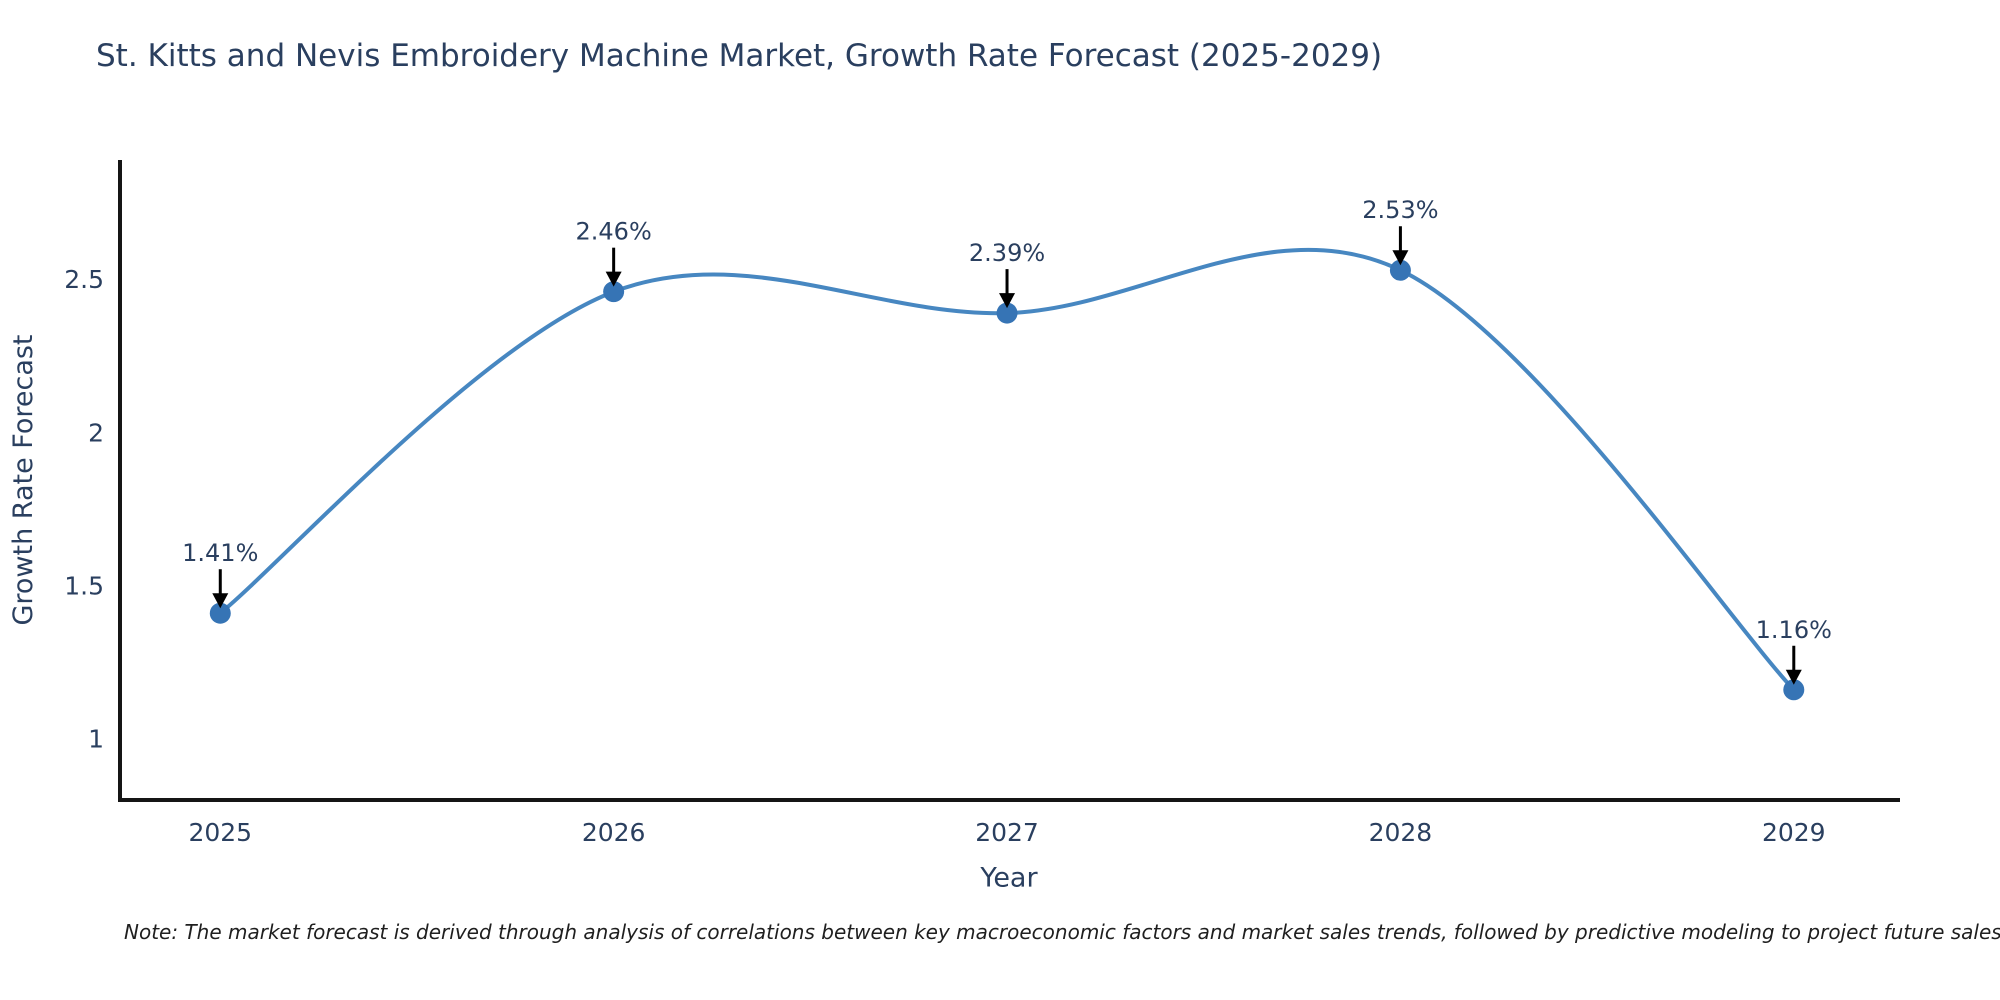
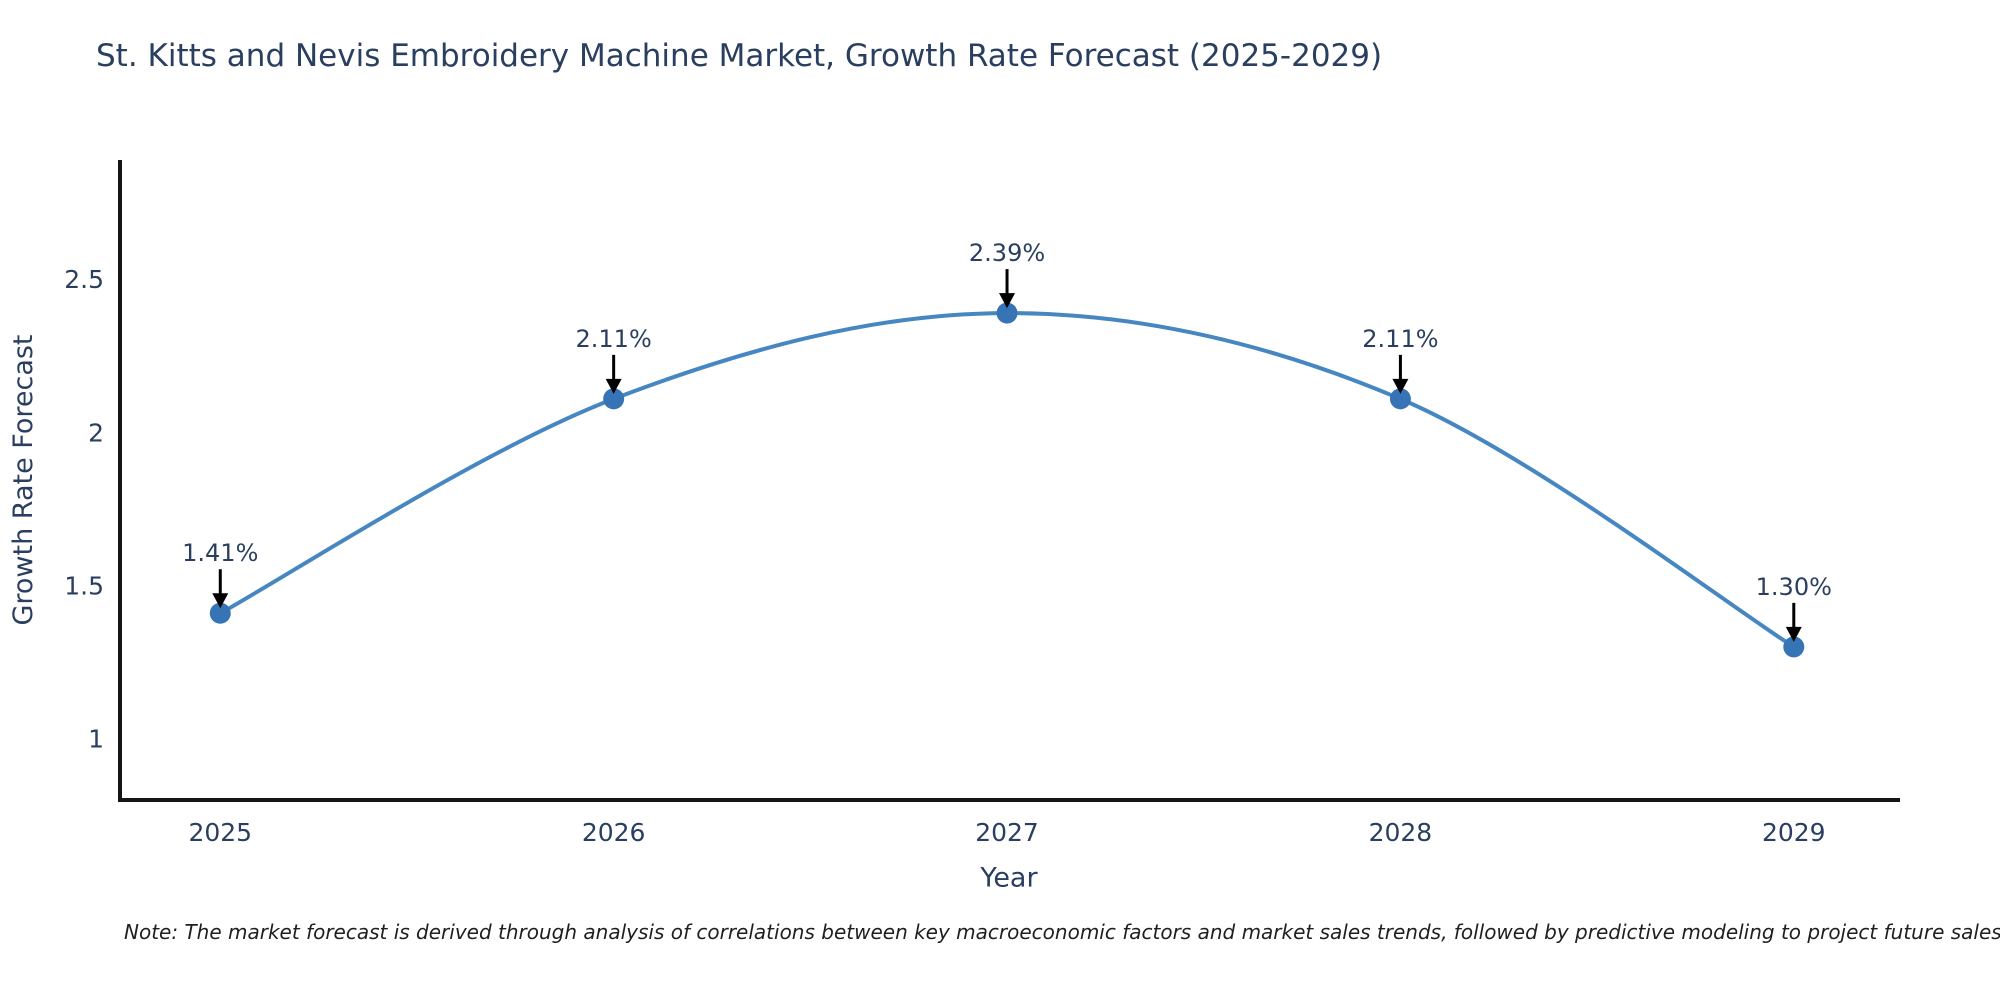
2026: 2.46% -> 2.11%
2028: 2.53% -> 2.11%
2029: 1.16% -> 1.30%
